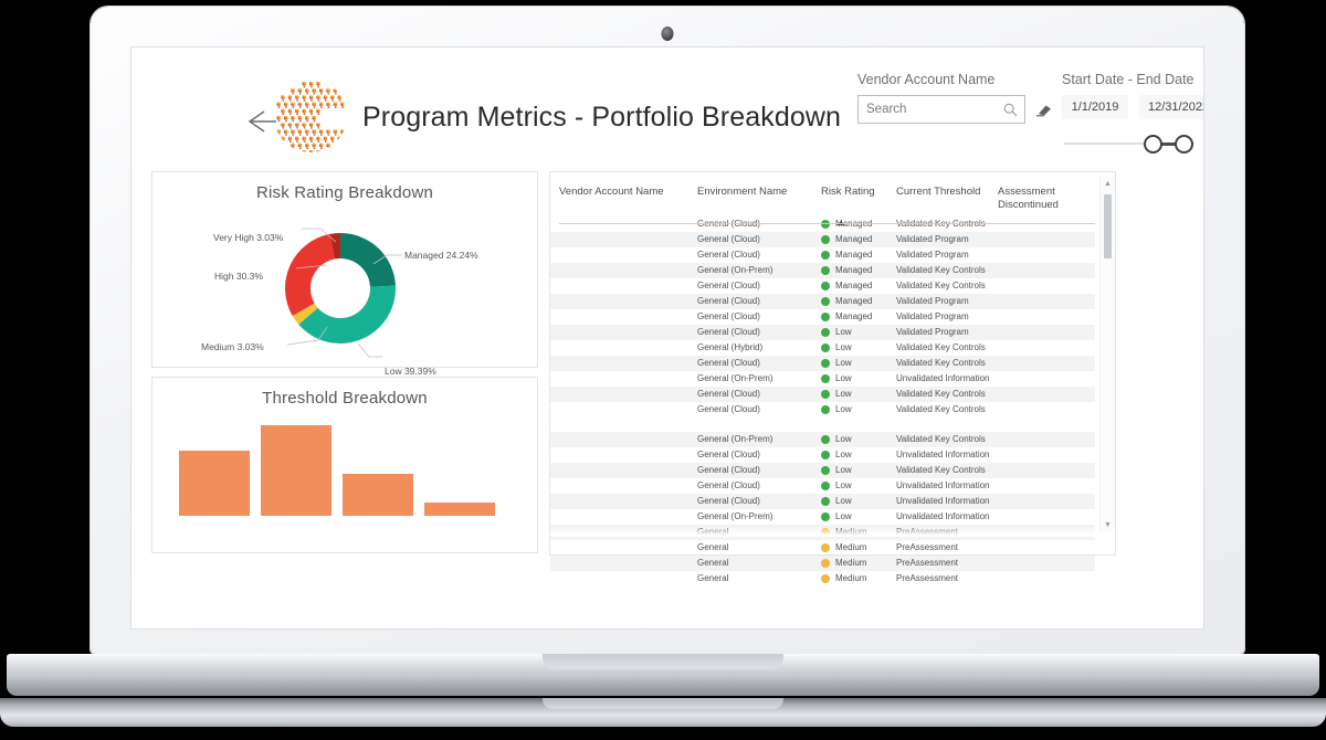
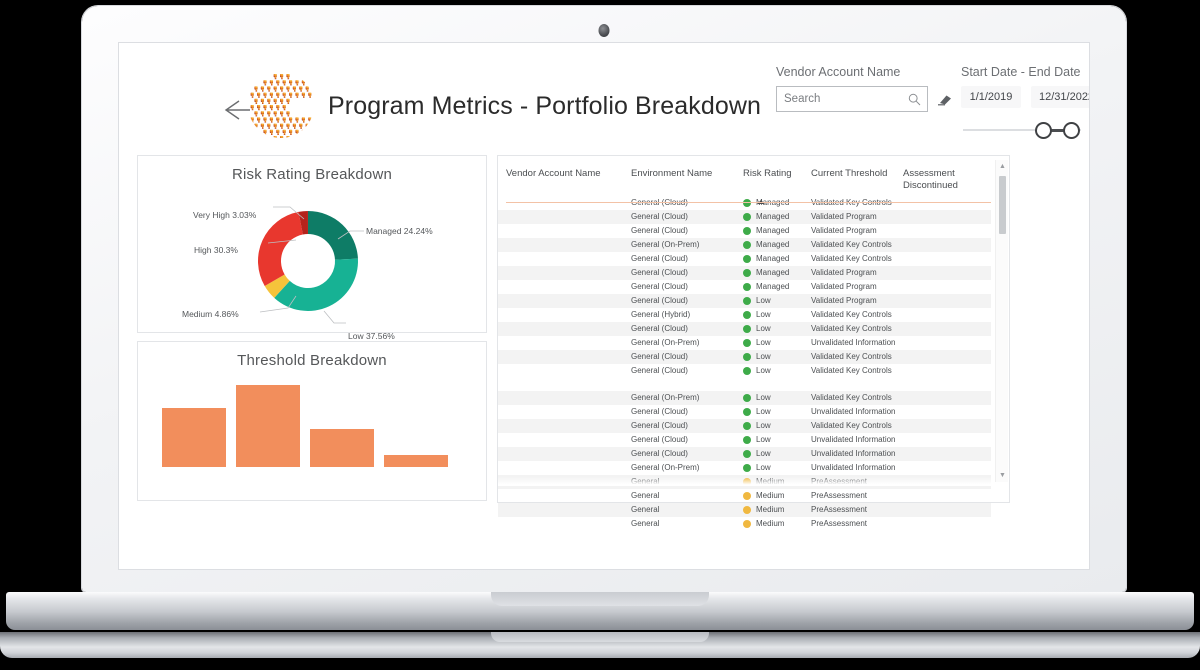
Risk Rating Breakdown/Low: 39.39% -> 37.56%
Risk Rating Breakdown/Medium: 3.03% -> 4.86%
